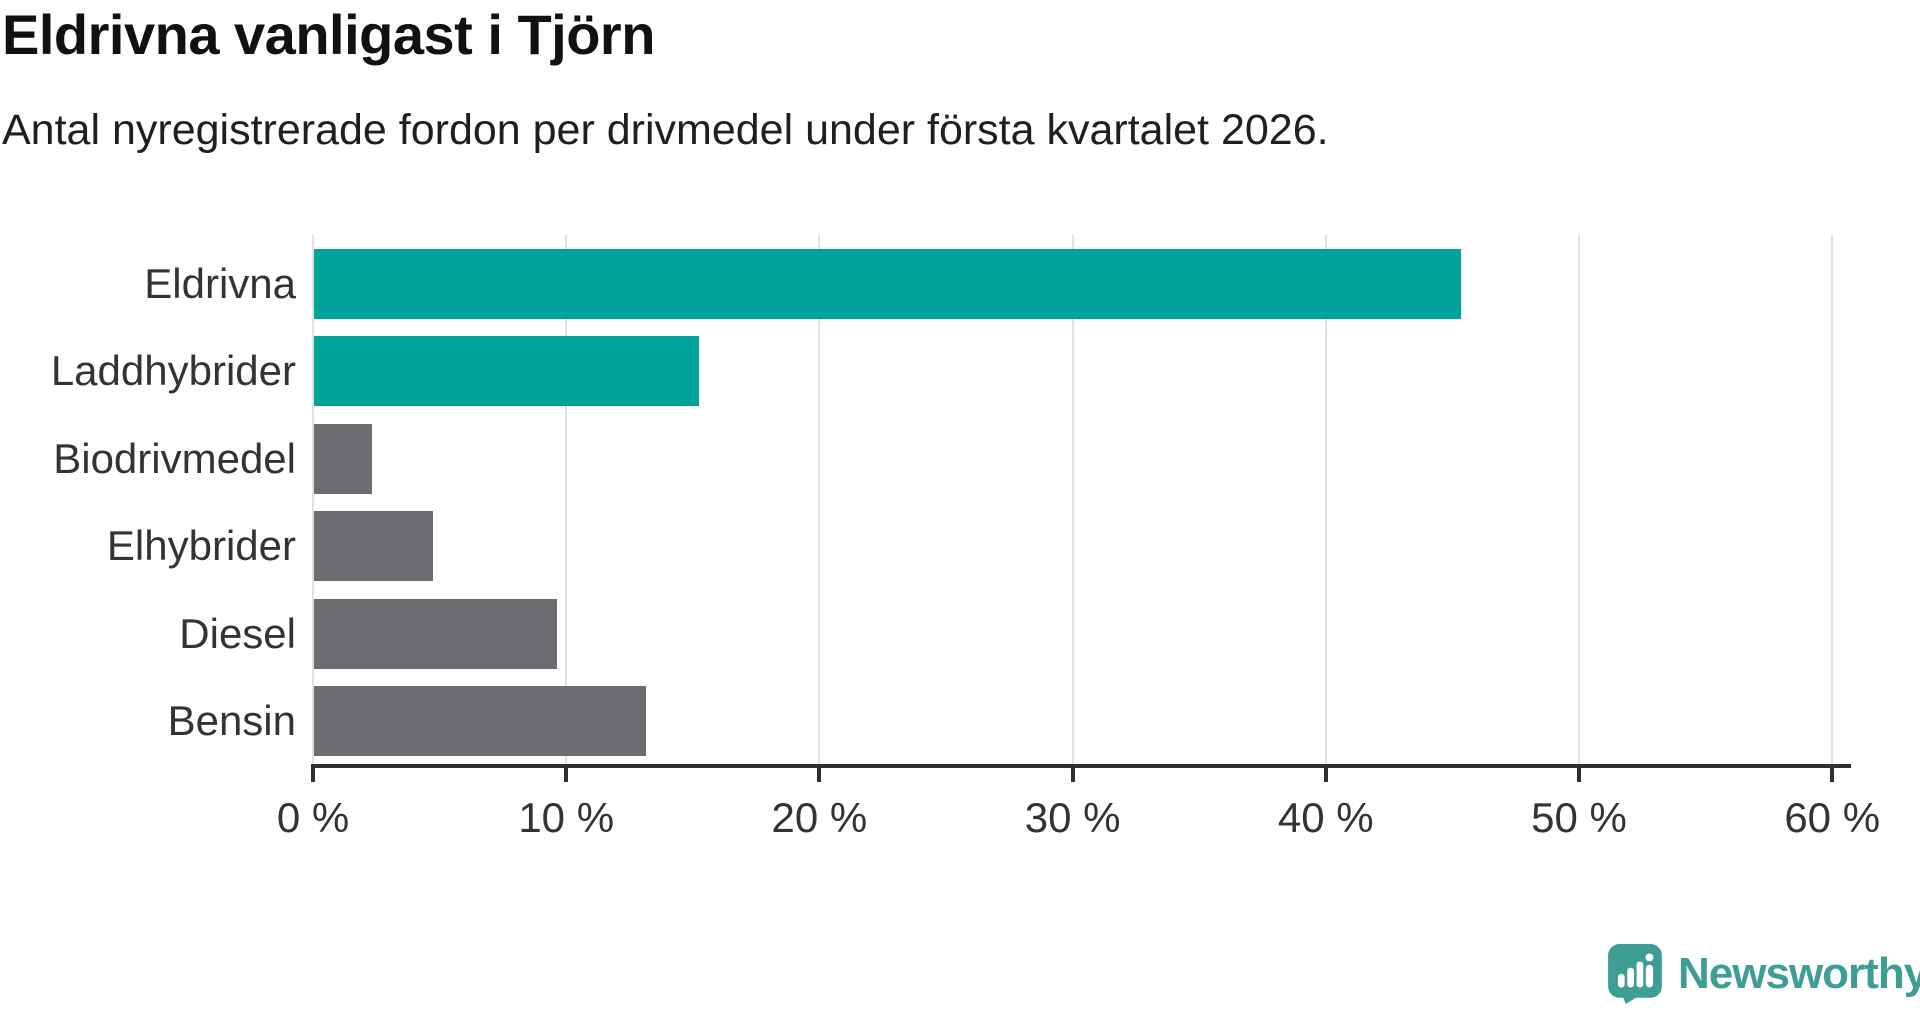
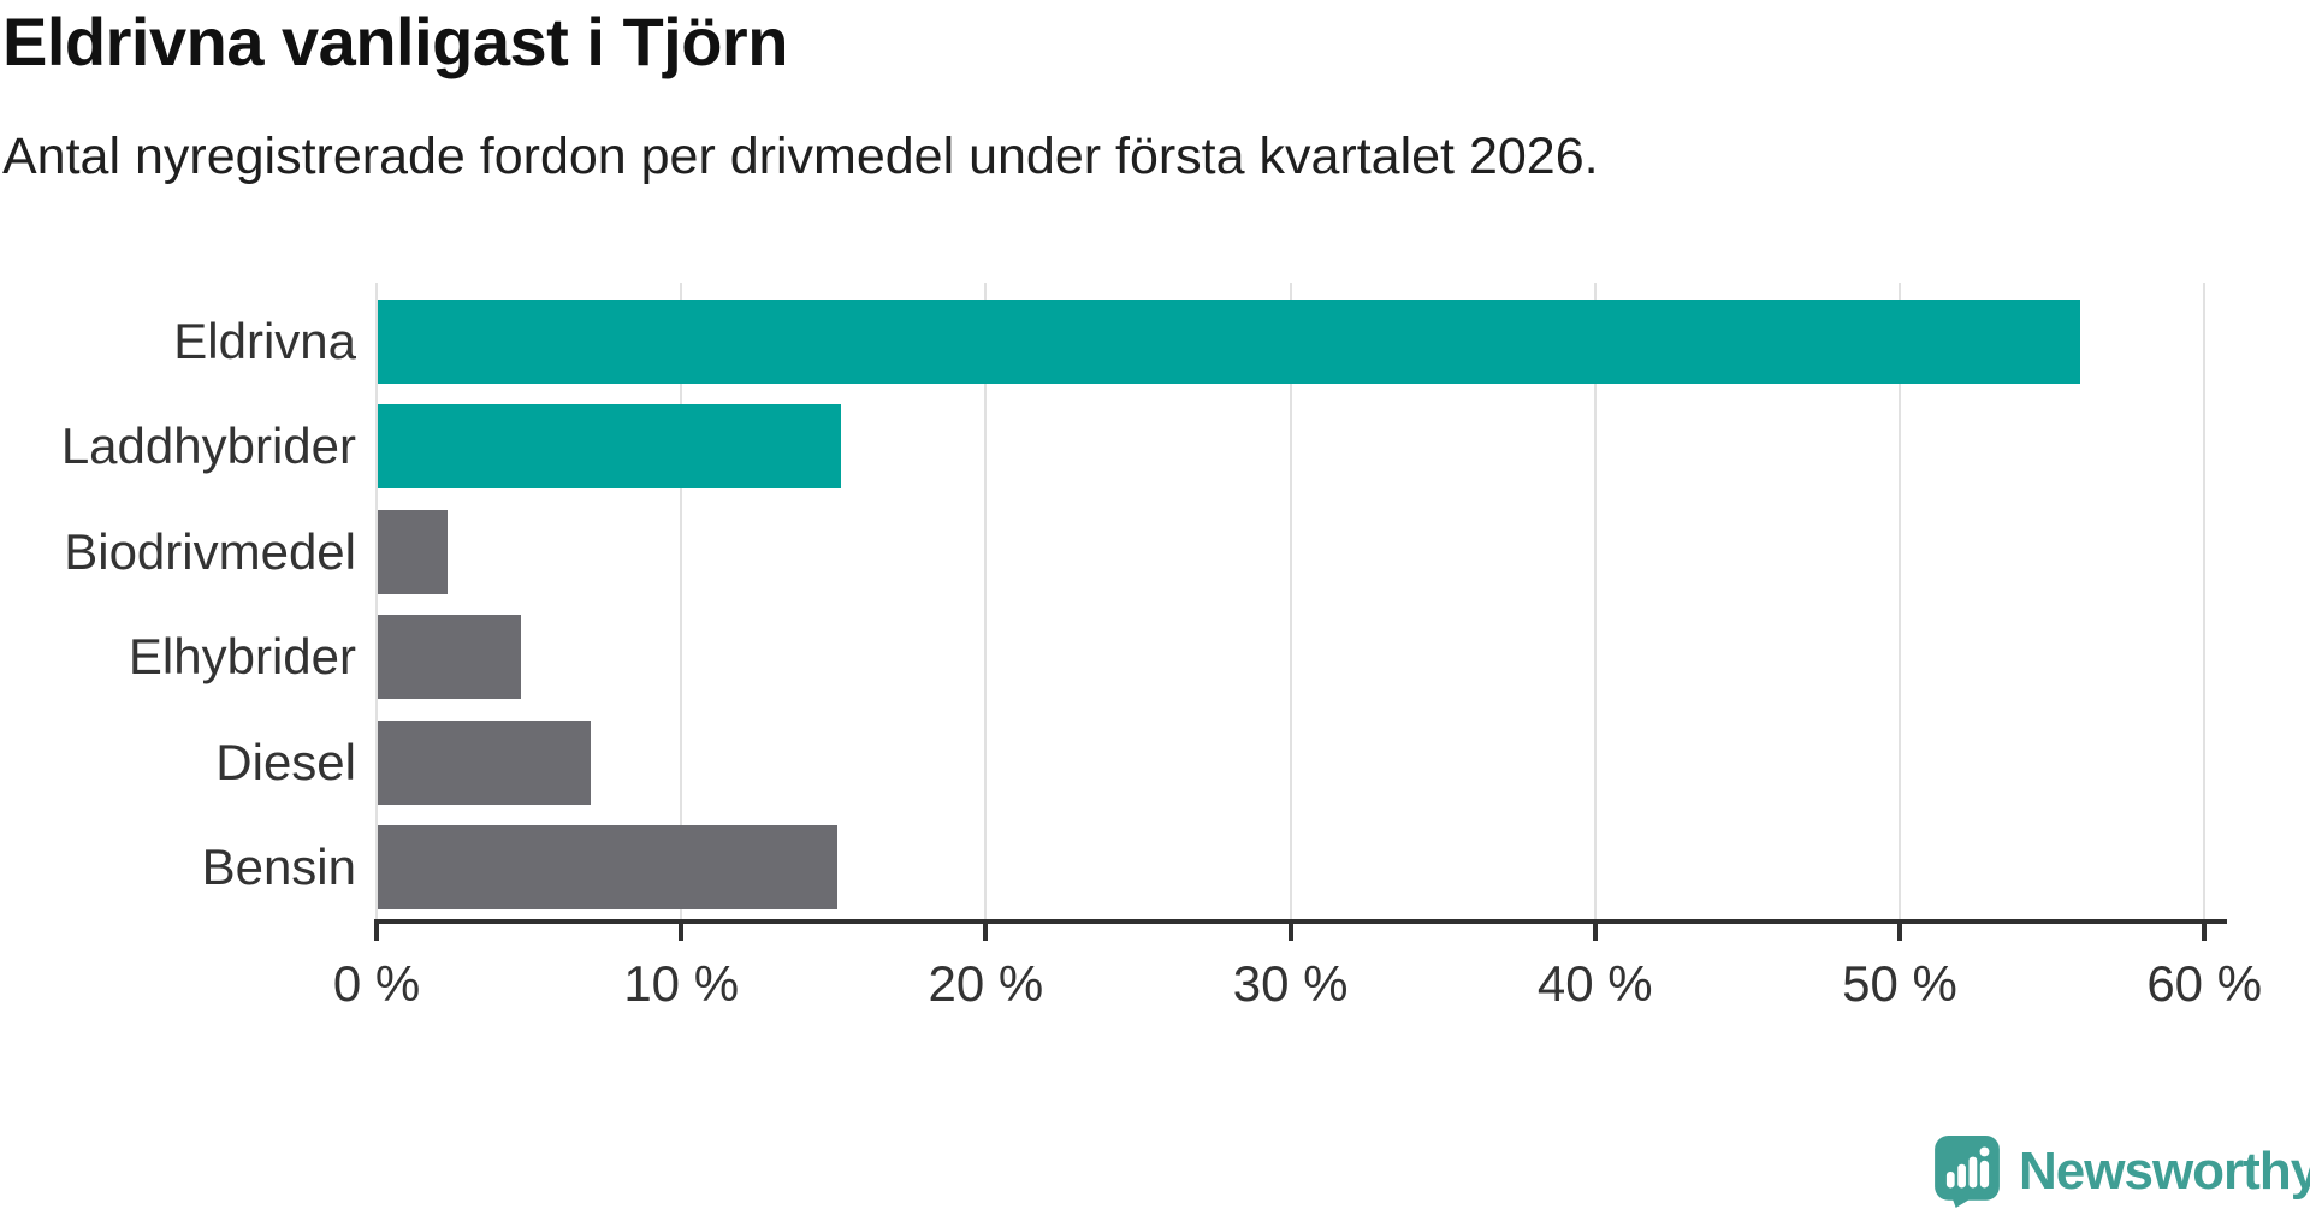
Eldrivna: 45.3% -> 55.9%
Diesel: 9.6% -> 7.0%
Bensin: 13.1% -> 15.1%
